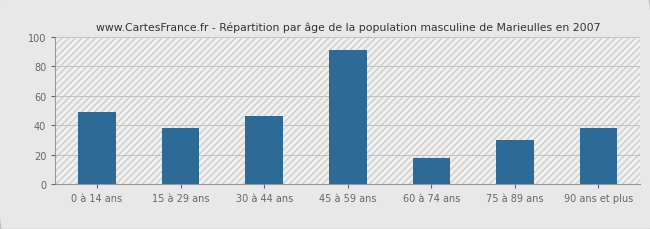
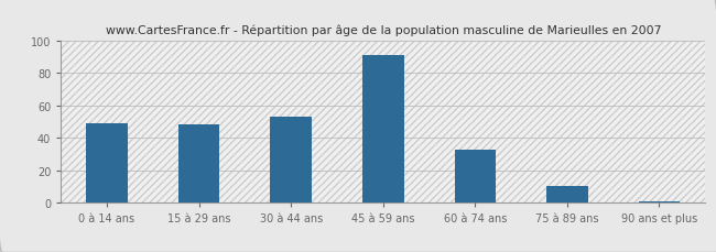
15 à 29 ans: 38 -> 48
30 à 44 ans: 46 -> 53
60 à 74 ans: 18 -> 33
75 à 89 ans: 30 -> 10
90 ans et plus: 38 -> 1
